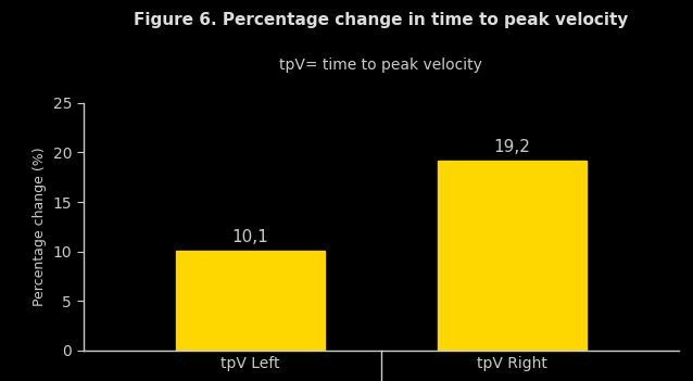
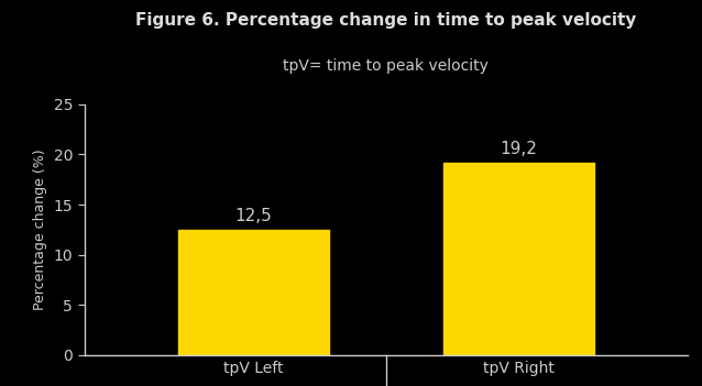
tpV Left: 10,1 -> 12,5
